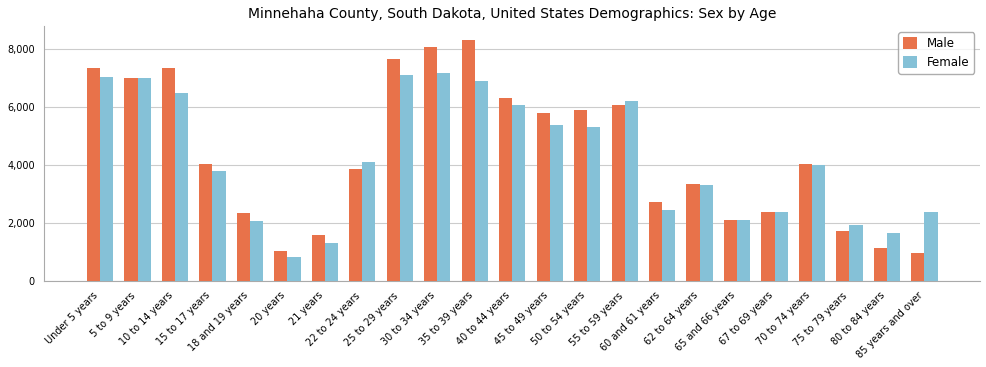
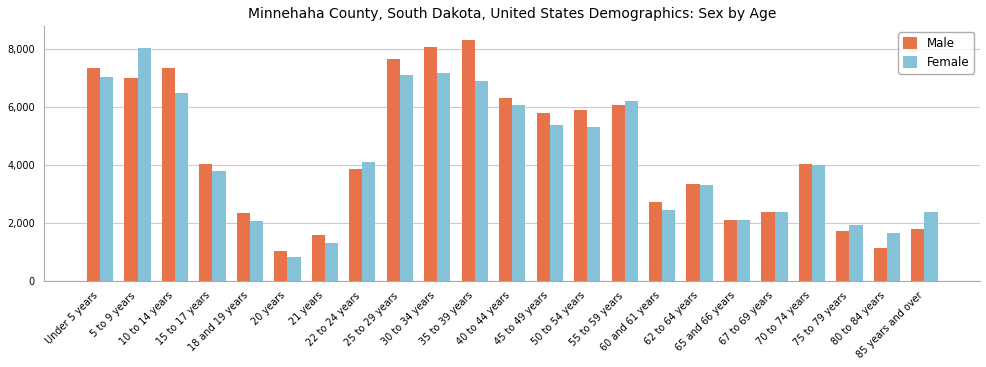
Female/5 to 9 years: 7,020 -> 8,050
Male/85 years and over: 950 -> 1,800
